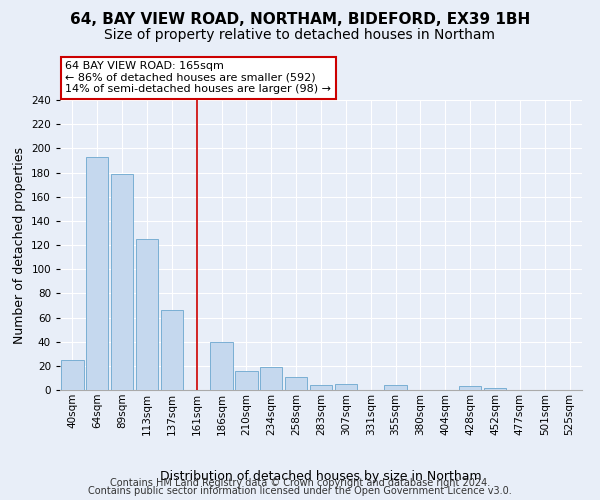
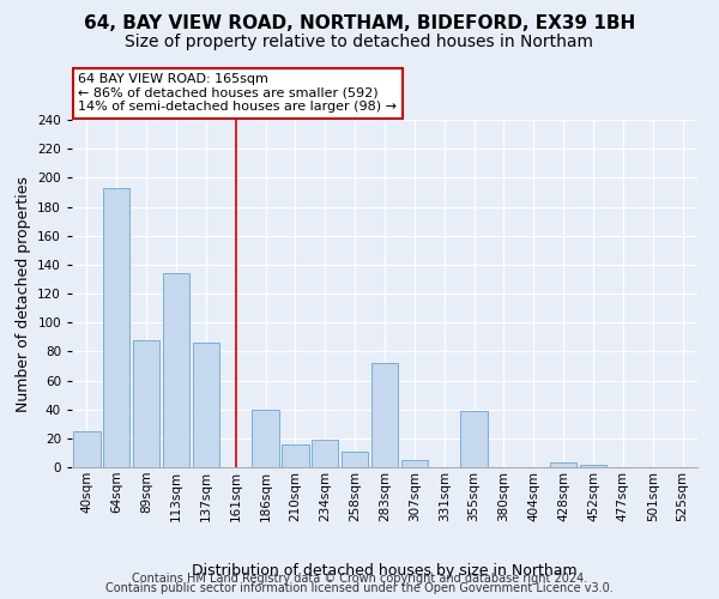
89sqm: 179 -> 88
113sqm: 125 -> 134
137sqm: 66 -> 86
283sqm: 4 -> 72
355sqm: 4 -> 39
